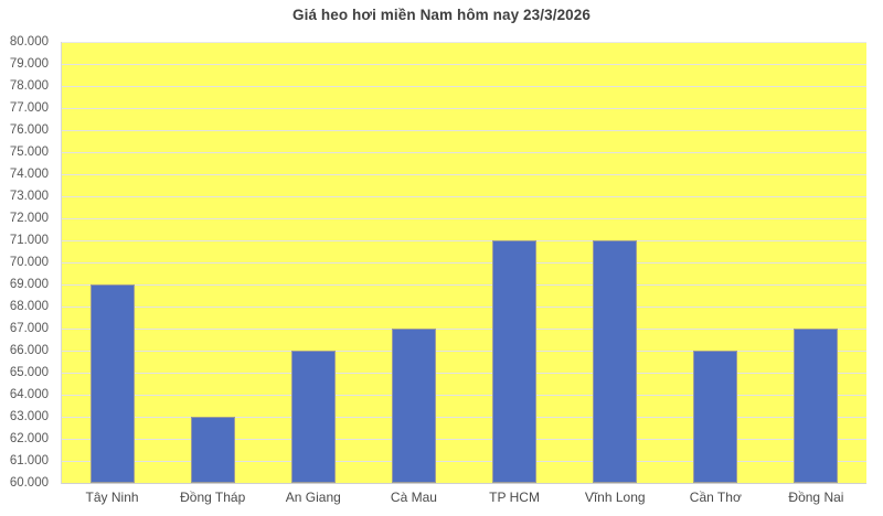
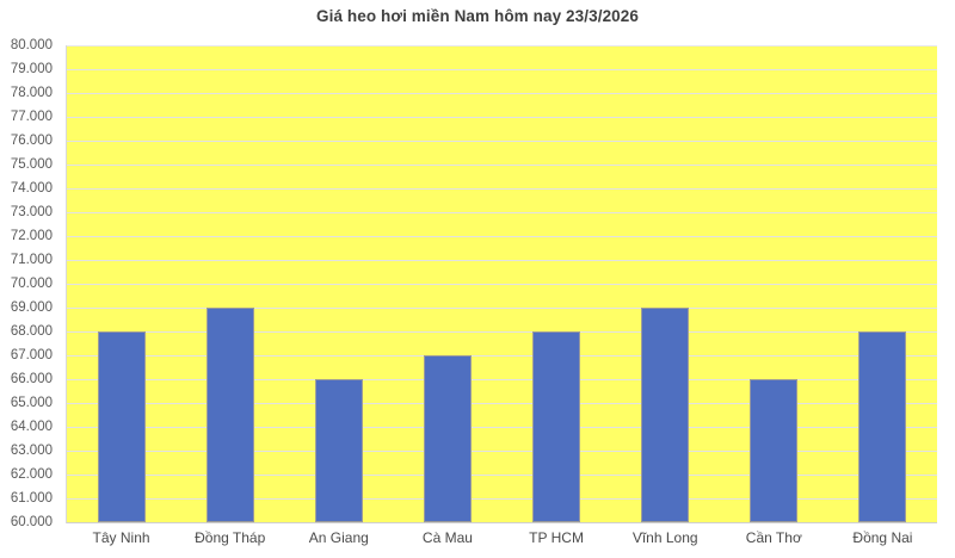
Tây Ninh: 69000 -> 68000
Đồng Tháp: 63000 -> 69000
TP HCM: 71000 -> 68000
Vĩnh Long: 71000 -> 69000
Đồng Nai: 67000 -> 68000
